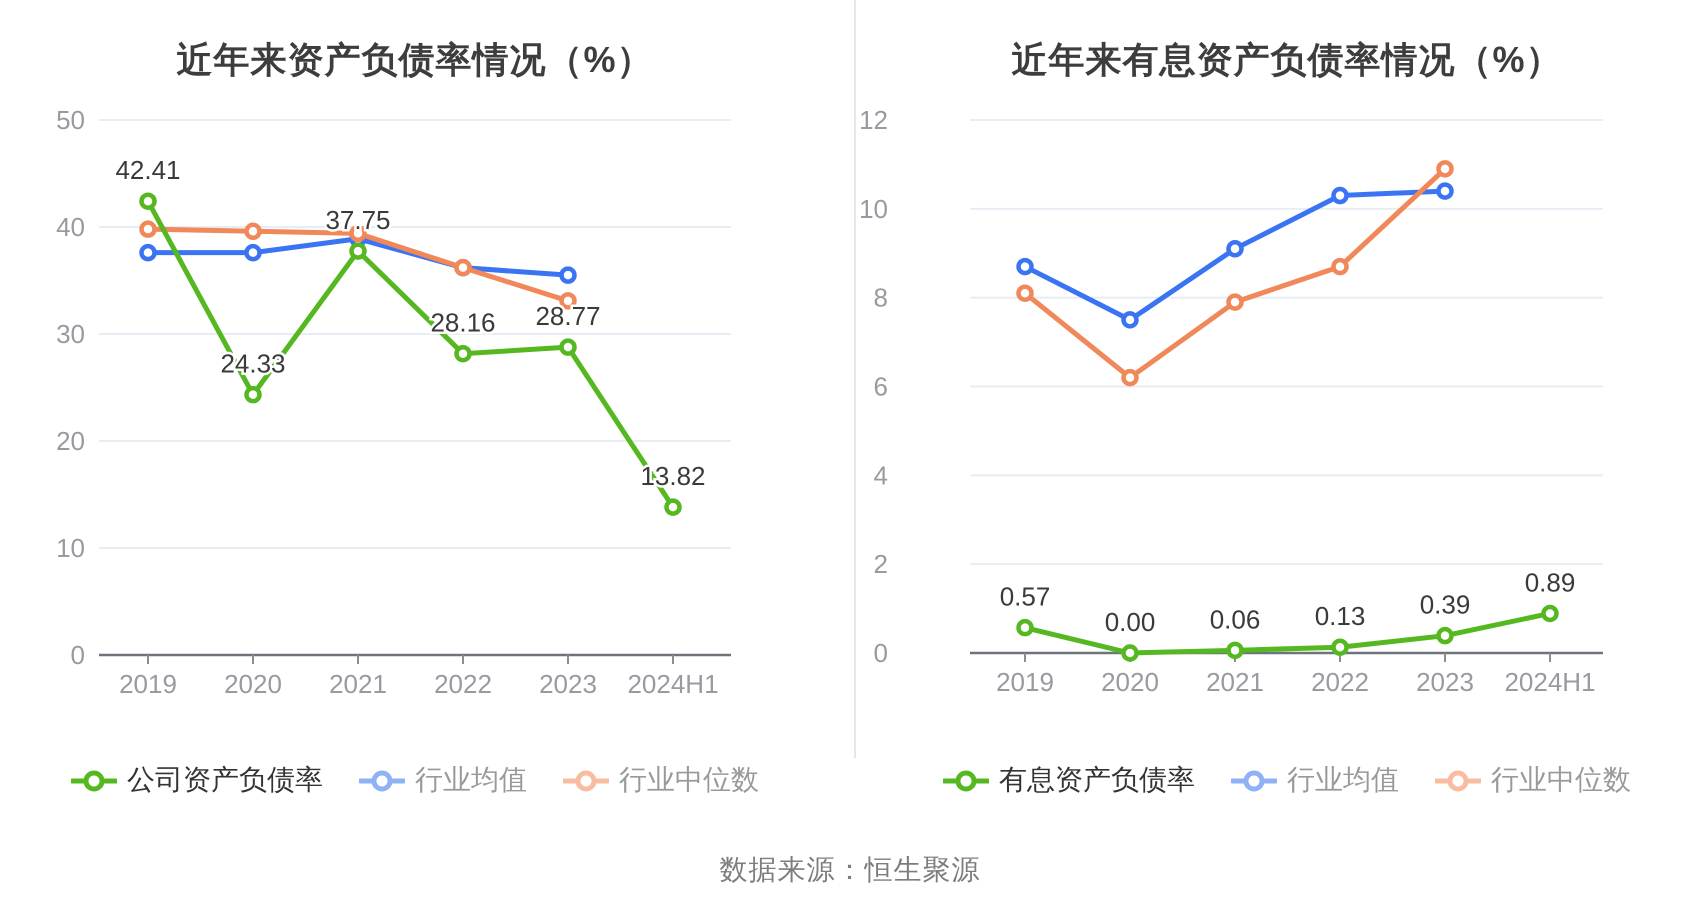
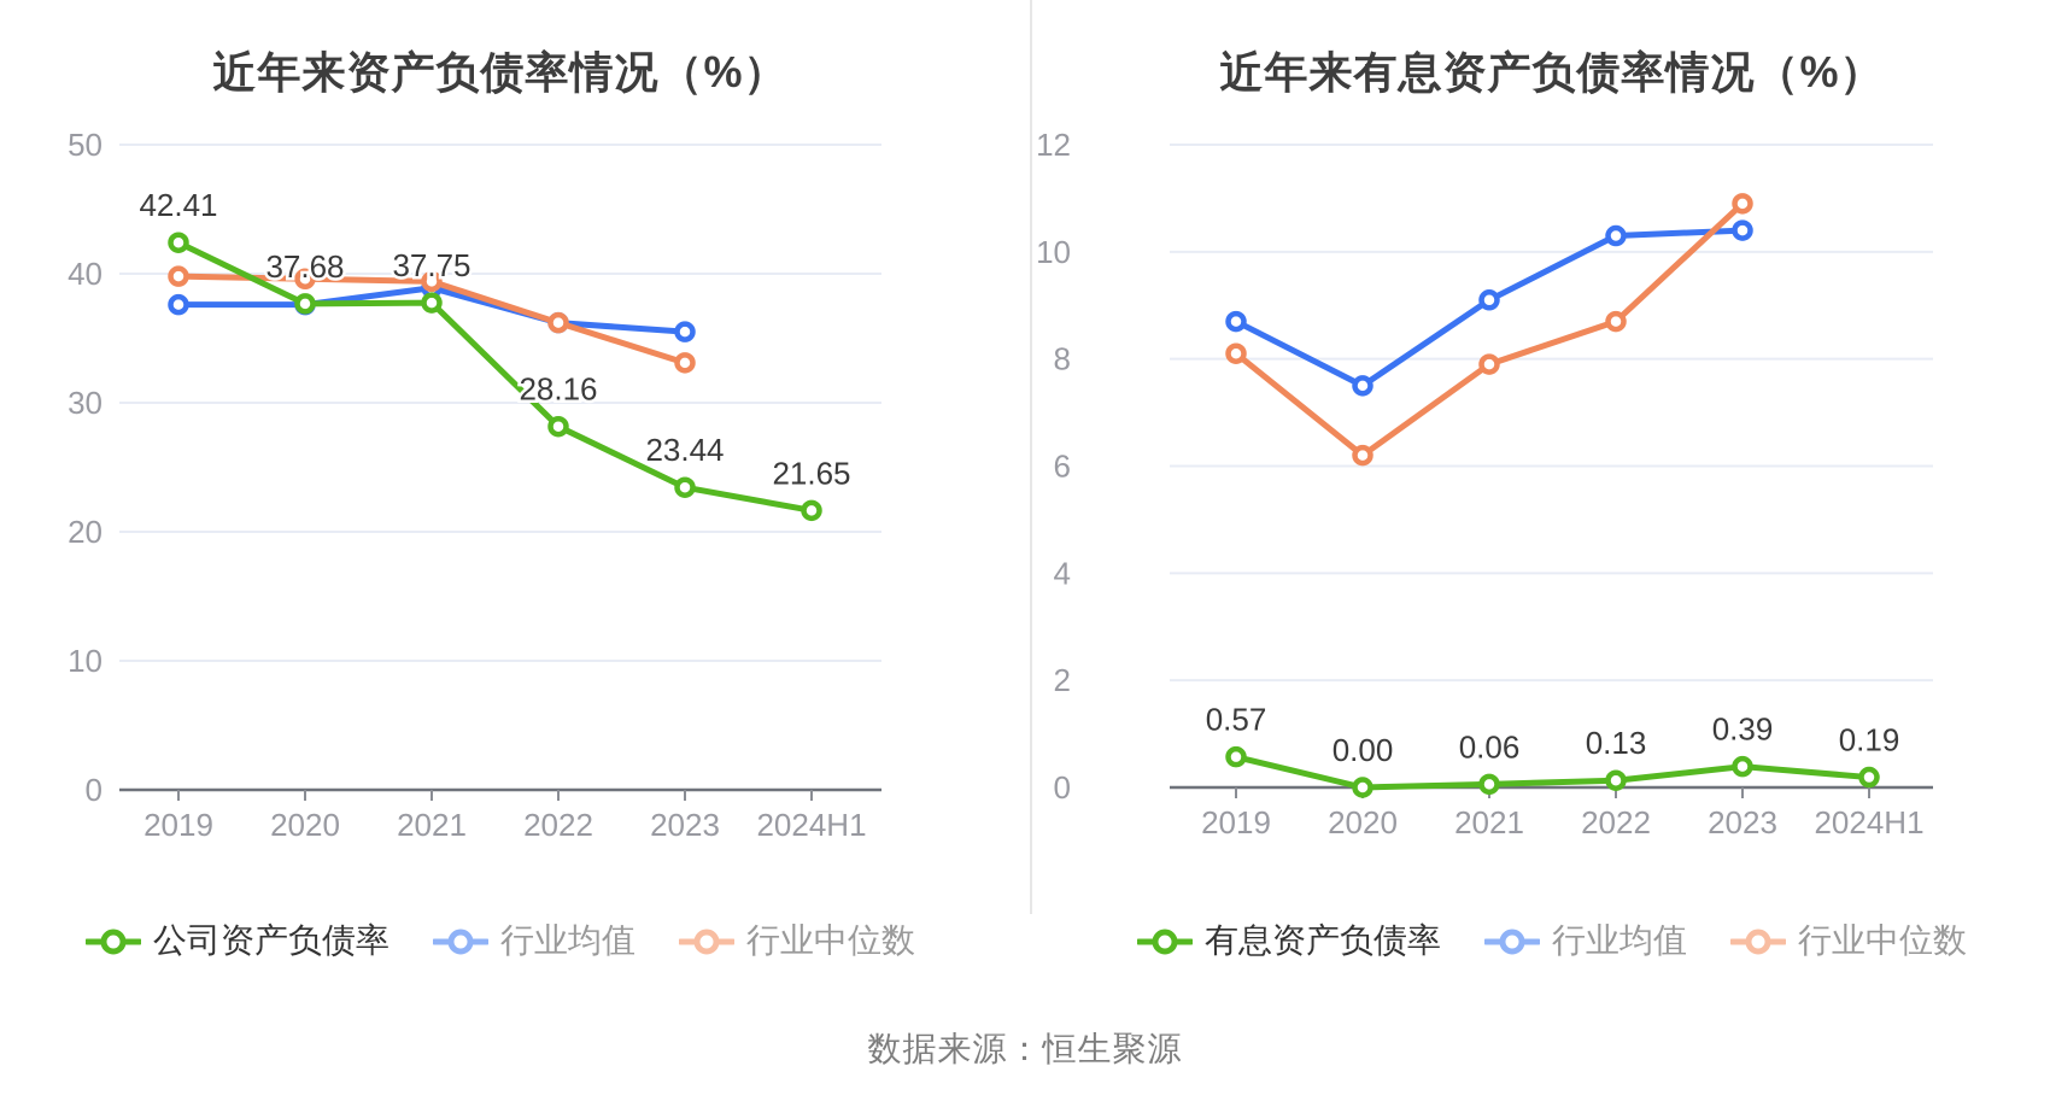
近年来资产负债率情况（%）/公司资产负债率/2020: 24.33 -> 37.68
近年来资产负债率情况（%）/公司资产负债率/2023: 28.77 -> 23.44
近年来资产负债率情况（%）/公司资产负债率/2024H1: 13.82 -> 21.65
近年来有息资产负债率情况（%）/有息资产负债率/2024H1: 0.89 -> 0.19
